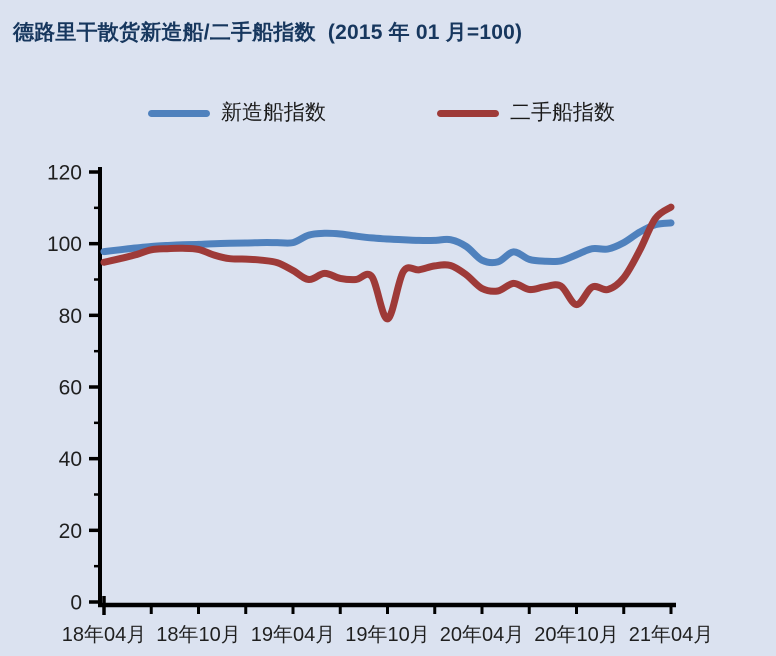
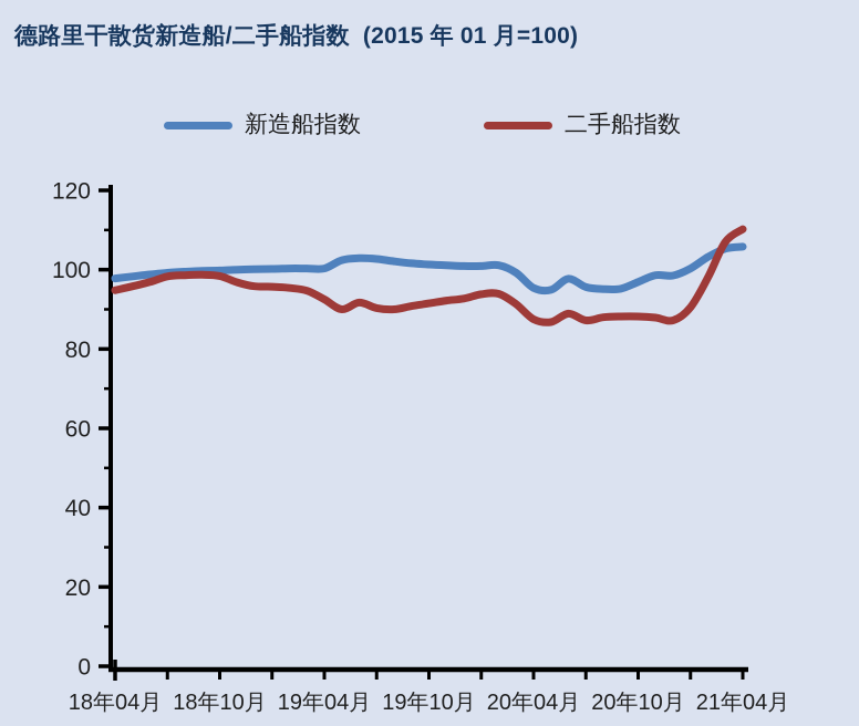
二手船指数/19年10月: 79 -> 92
二手船指数/20年10月: 83 -> 88
